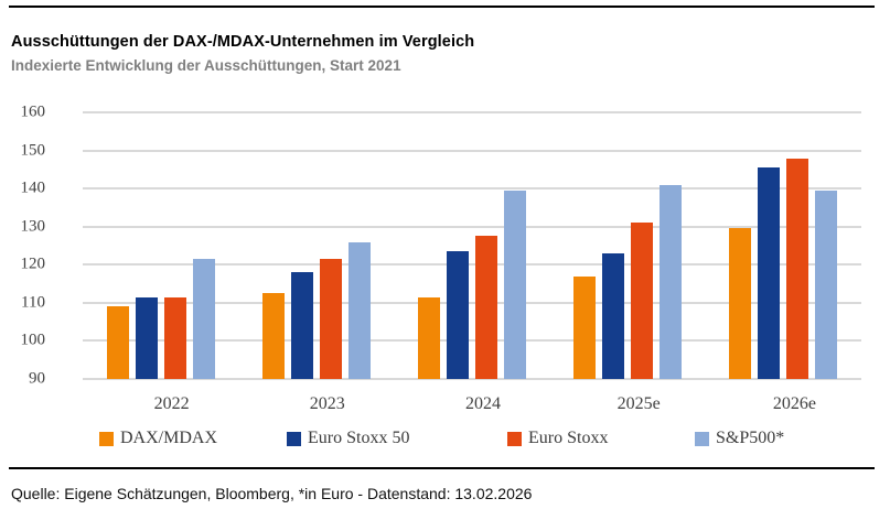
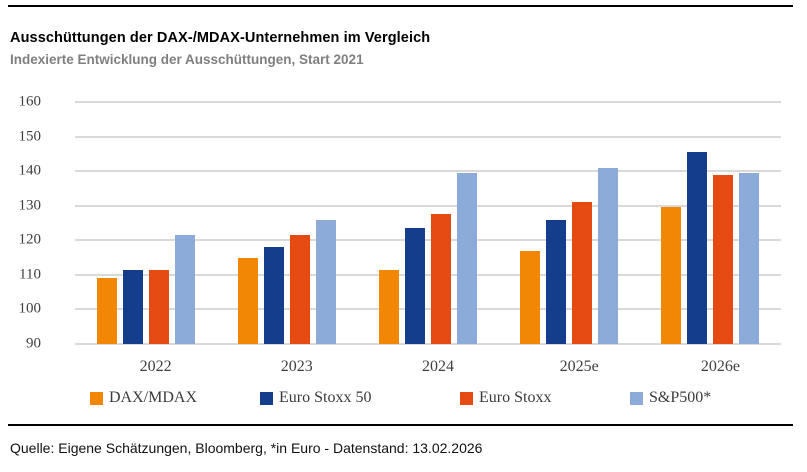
DAX/MDAX/2023: 112 -> 115
Euro Stoxx 50/2025e: 123 -> 126
Euro Stoxx/2026e: 148 -> 139
